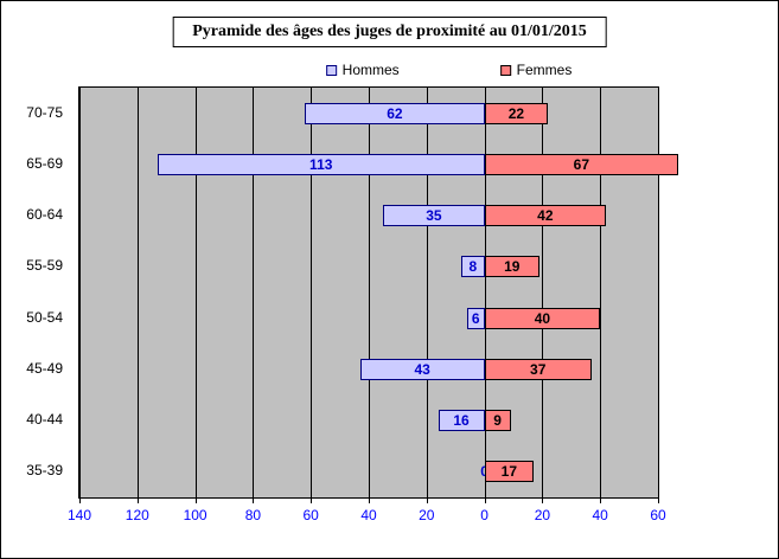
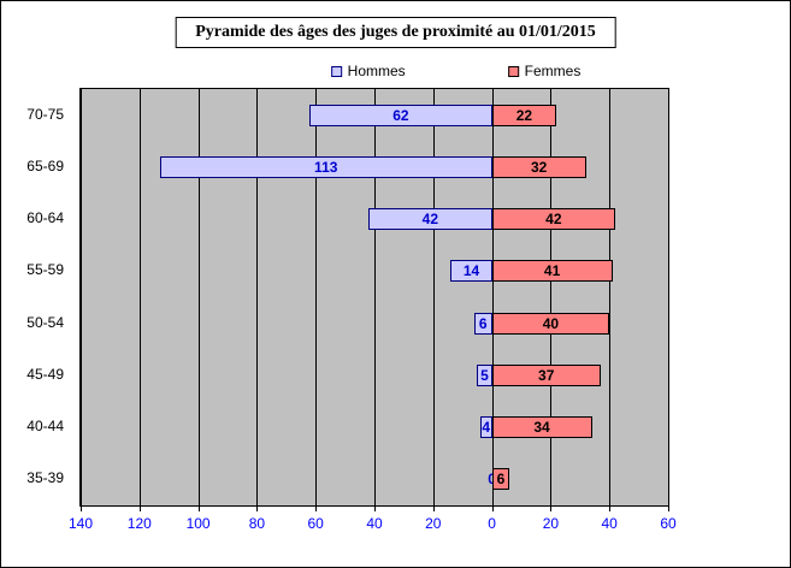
Femmes/65-69: 67 -> 32
Hommes/60-64: 35 -> 42
Hommes/55-59: 8 -> 14
Femmes/55-59: 19 -> 41
Hommes/45-49: 43 -> 5
Hommes/40-44: 16 -> 4
Femmes/40-44: 9 -> 34
Femmes/35-39: 17 -> 6
